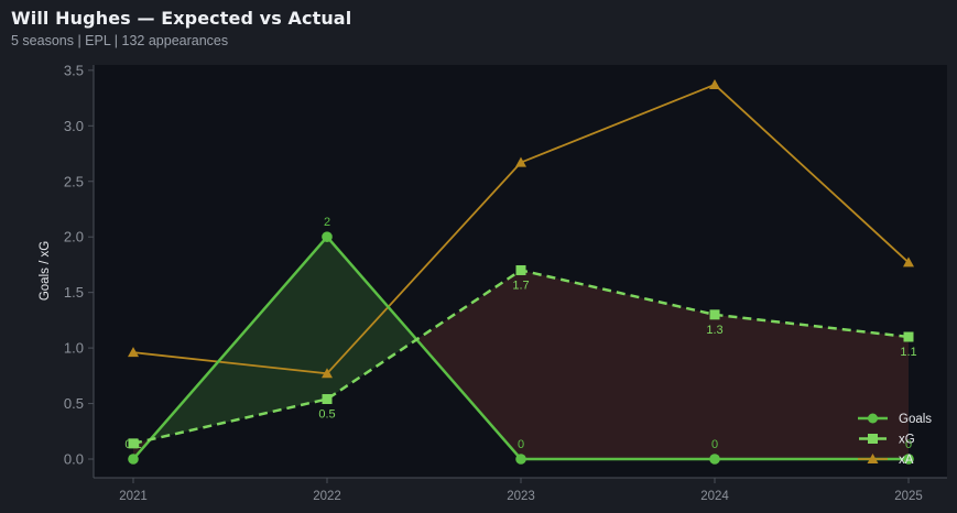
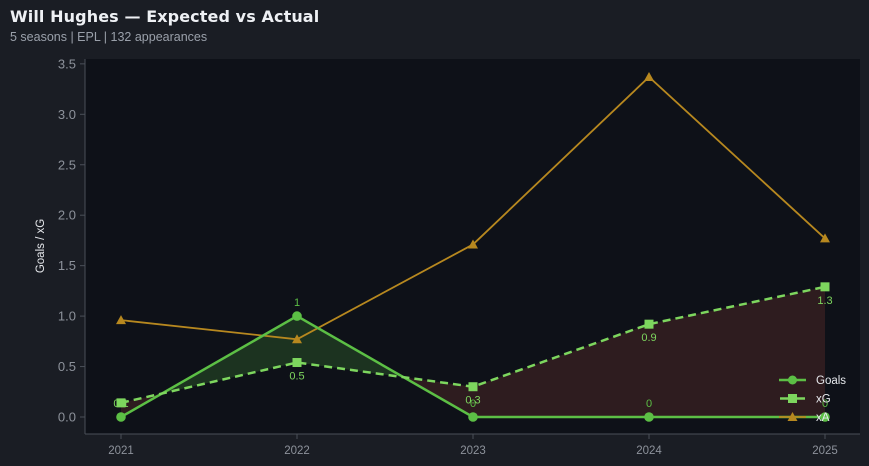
Goals/2022: 2 -> 1
xG/2023: 1.7 -> 0.3
xA/2023: 2.67 -> 1.71
xG/2024: 1.3 -> 0.9
xG/2025: 1.1 -> 1.3
